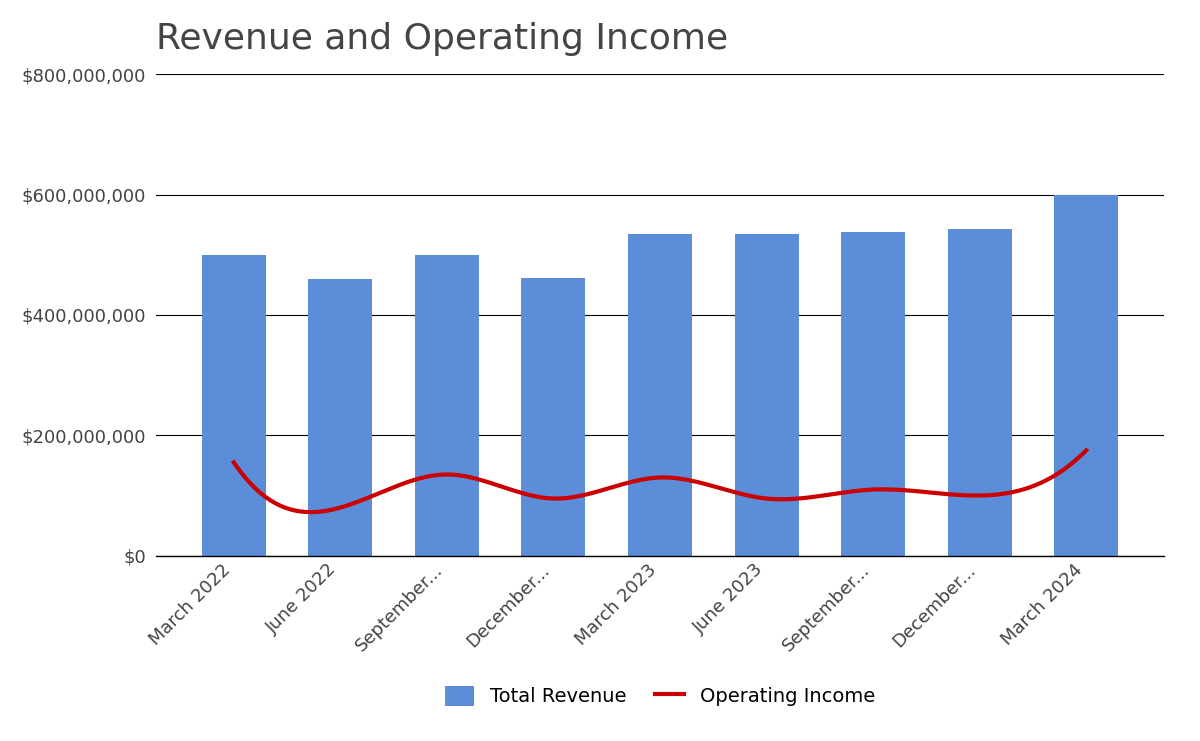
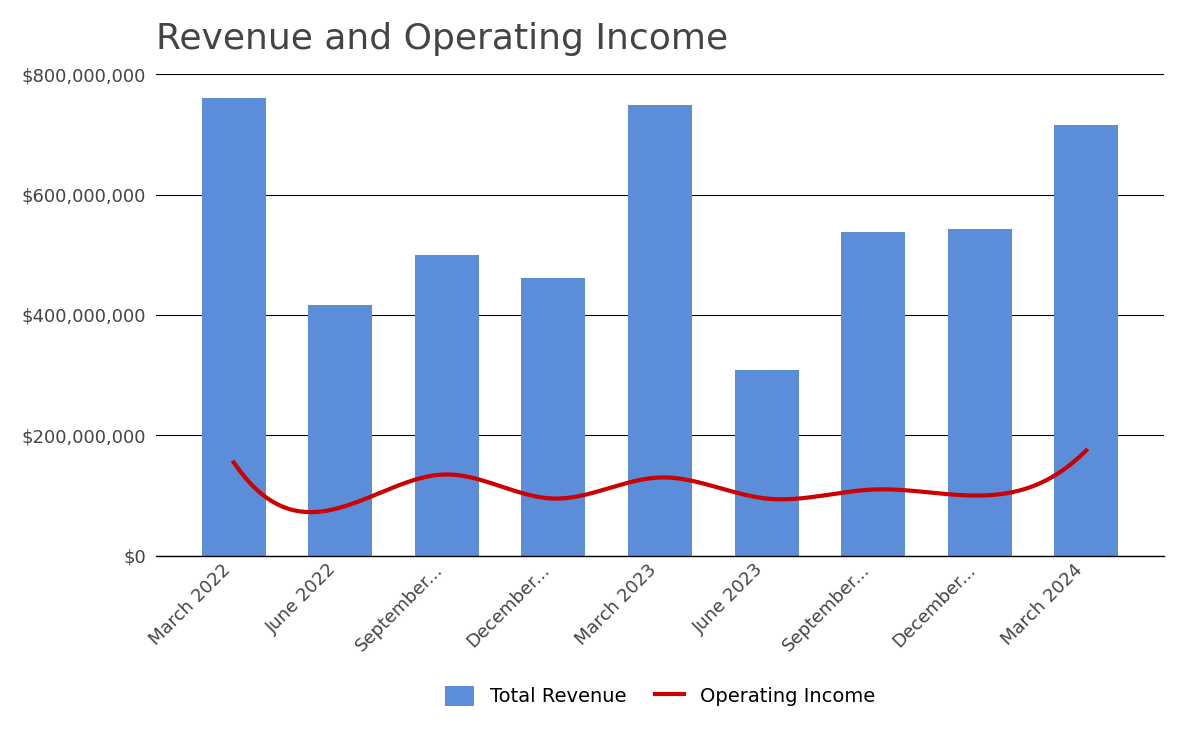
Total Revenue/March 2022: $500,000,000 -> $760,000,000
Total Revenue/June 2022: $460,000,000 -> $416,000,000
Total Revenue/March 2023: $535,000,000 -> $748,000,000
Total Revenue/June 2023: $535,000,000 -> $308,000,000
Total Revenue/March 2024: $600,000,000 -> $716,000,000
